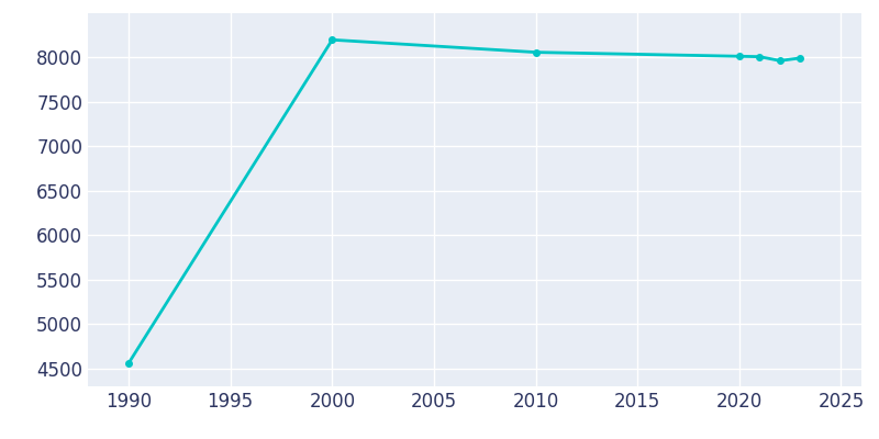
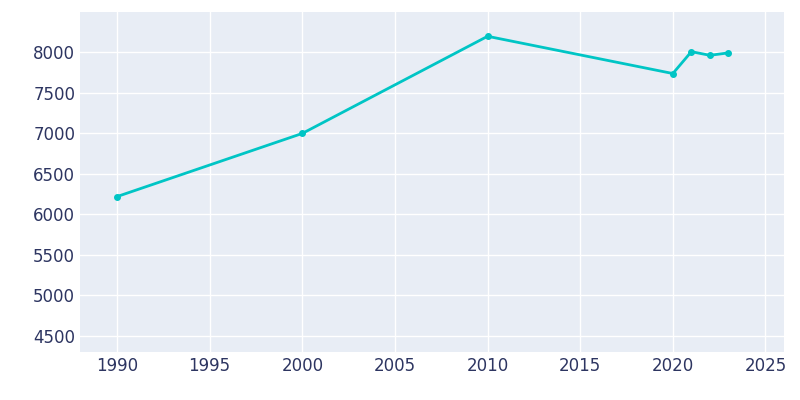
1990: 4560 -> 6220
2000: 8200 -> 7000
2010: 8060 -> 8200
2020: 8020 -> 7740
